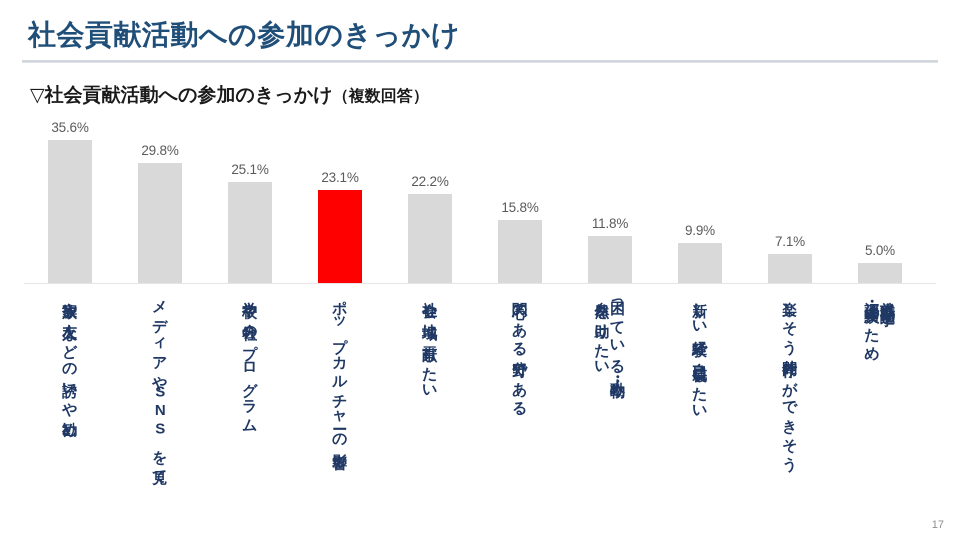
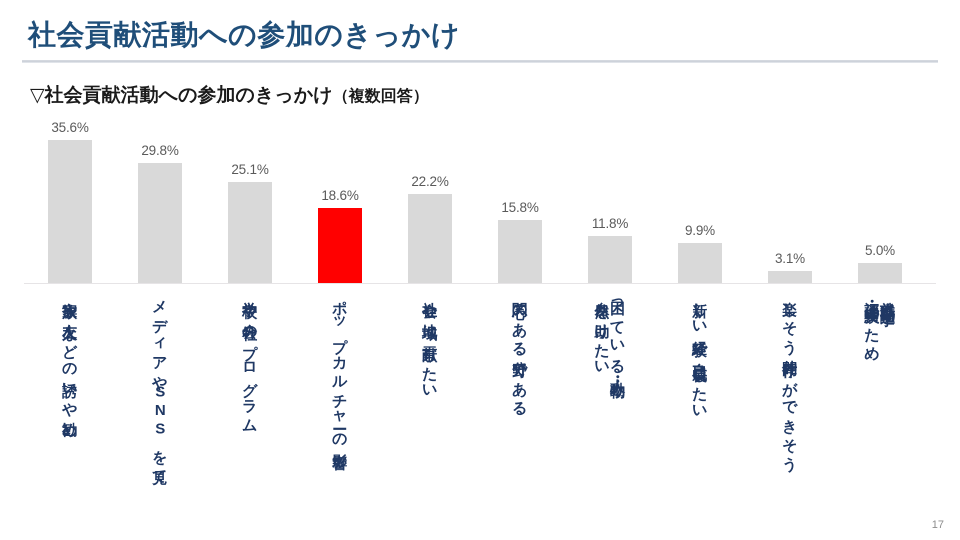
ポップカルチャーの影響: 23.1% -> 18.6%
楽しそう仲間作りができそう: 7.1% -> 3.1%
